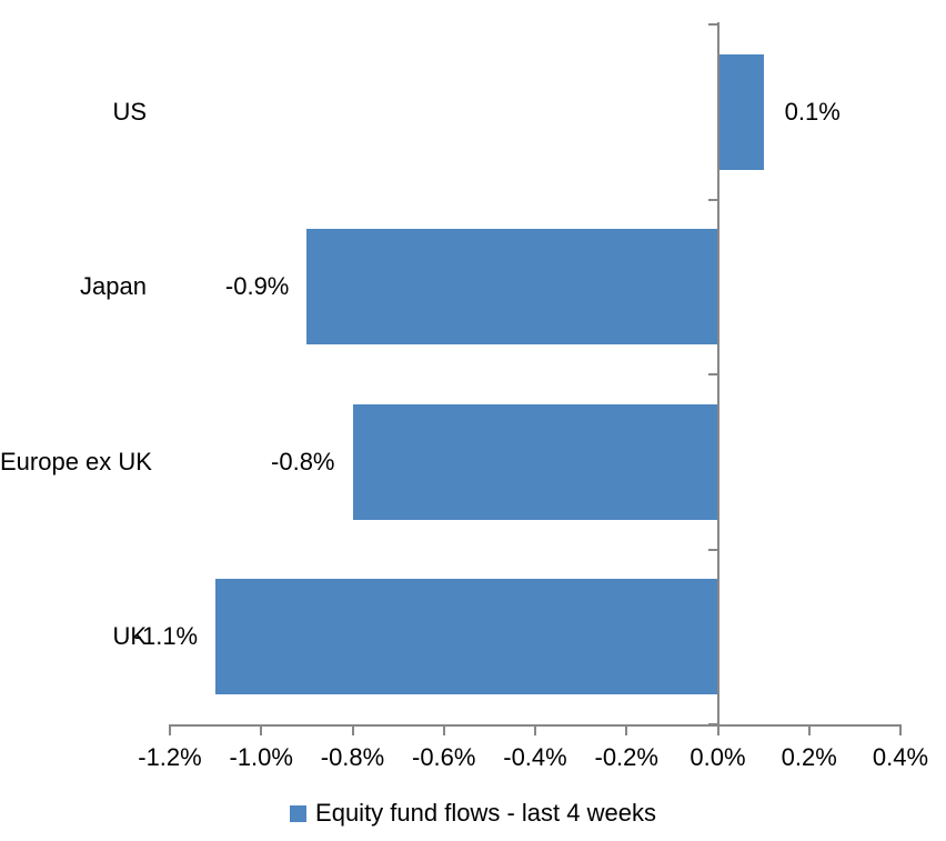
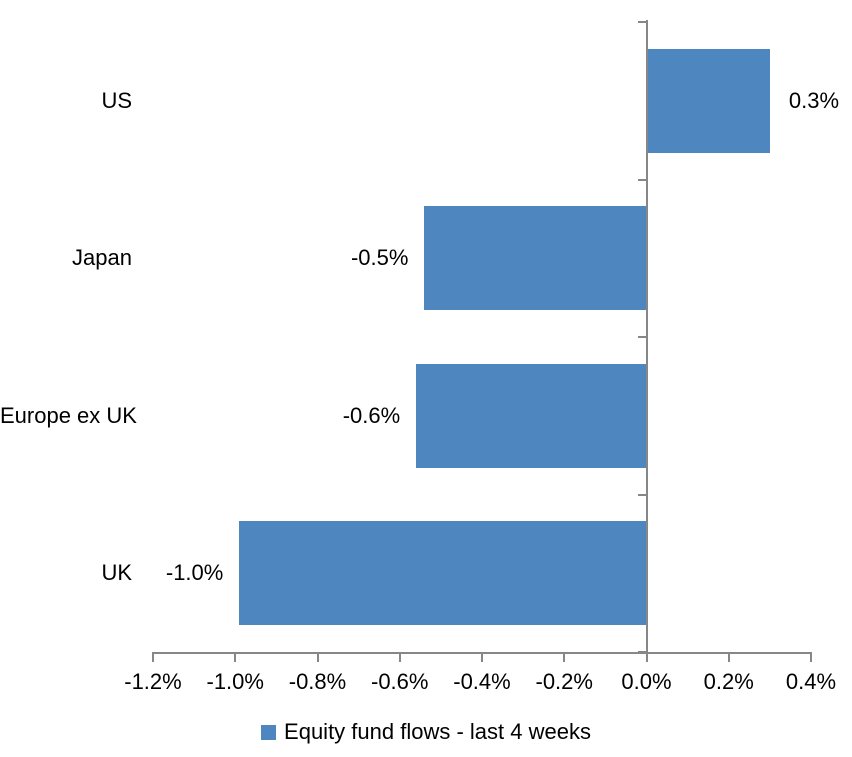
US: 0.1% -> 0.3%
Japan: -0.9% -> -0.5%
Europe ex UK: -0.8% -> -0.6%
UK: -1.1% -> -1.0%
